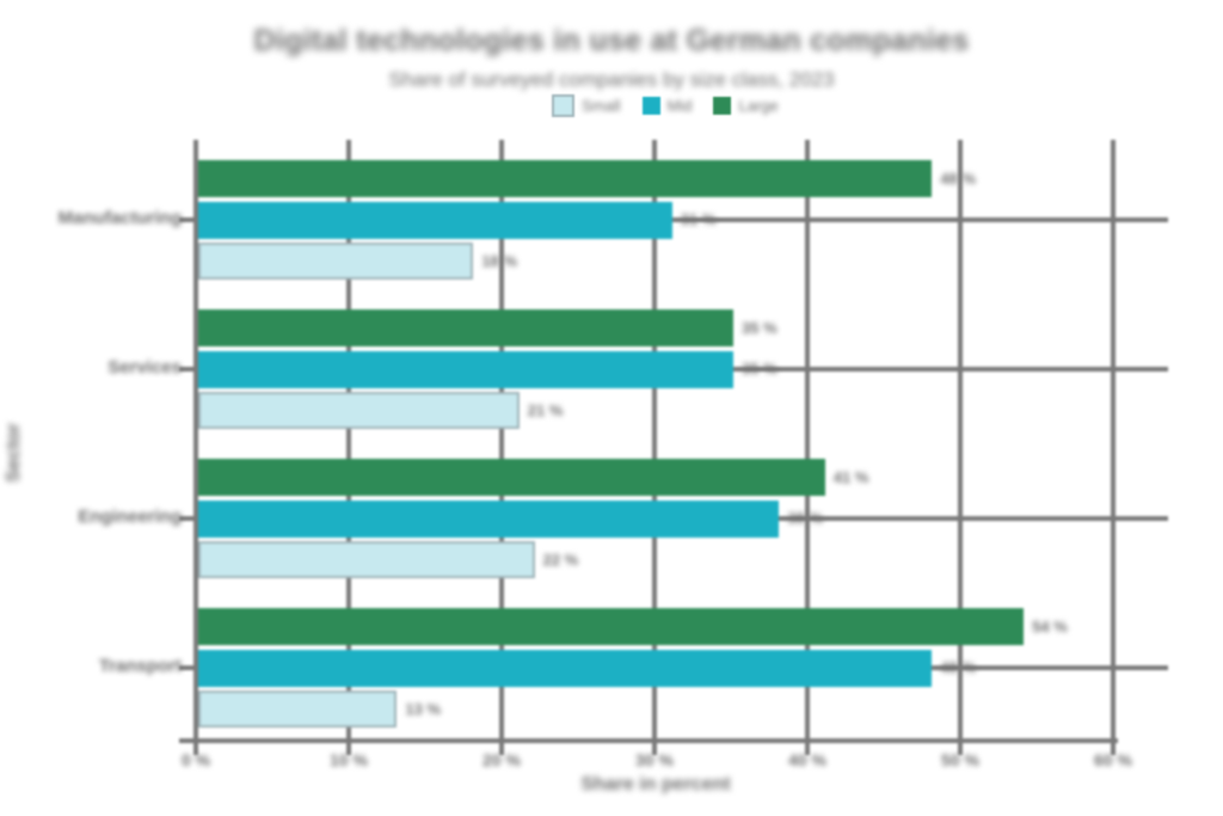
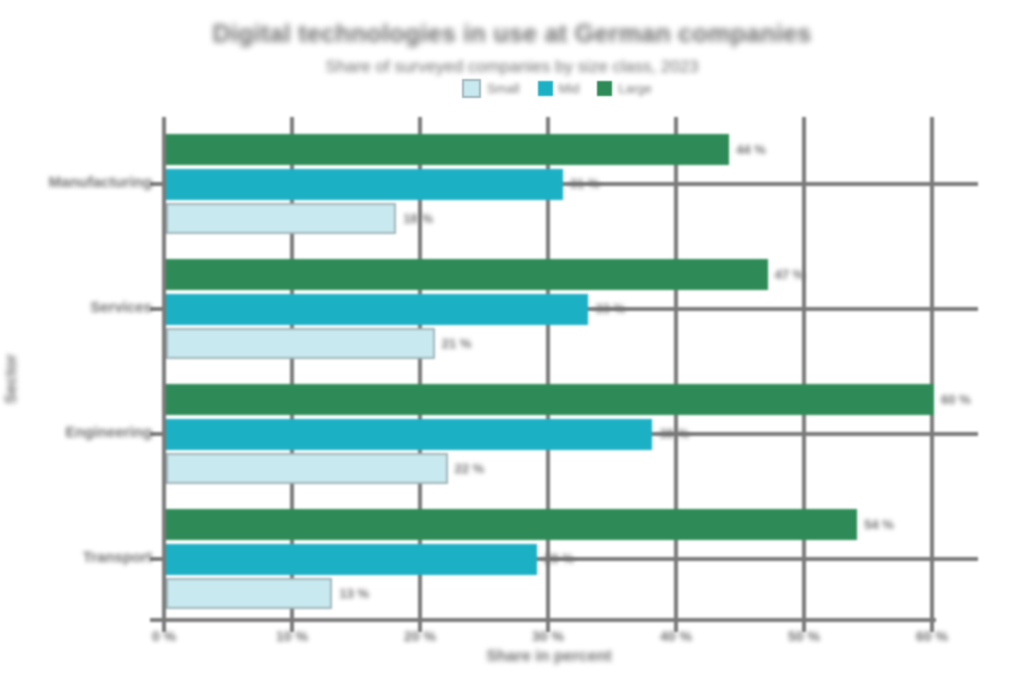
Large/Manufacturing: 48 -> 44
Mid/Services: 35 -> 33
Large/Services: 35 -> 47
Large/Engineering: 41 -> 60
Mid/Transport: 48 -> 29
